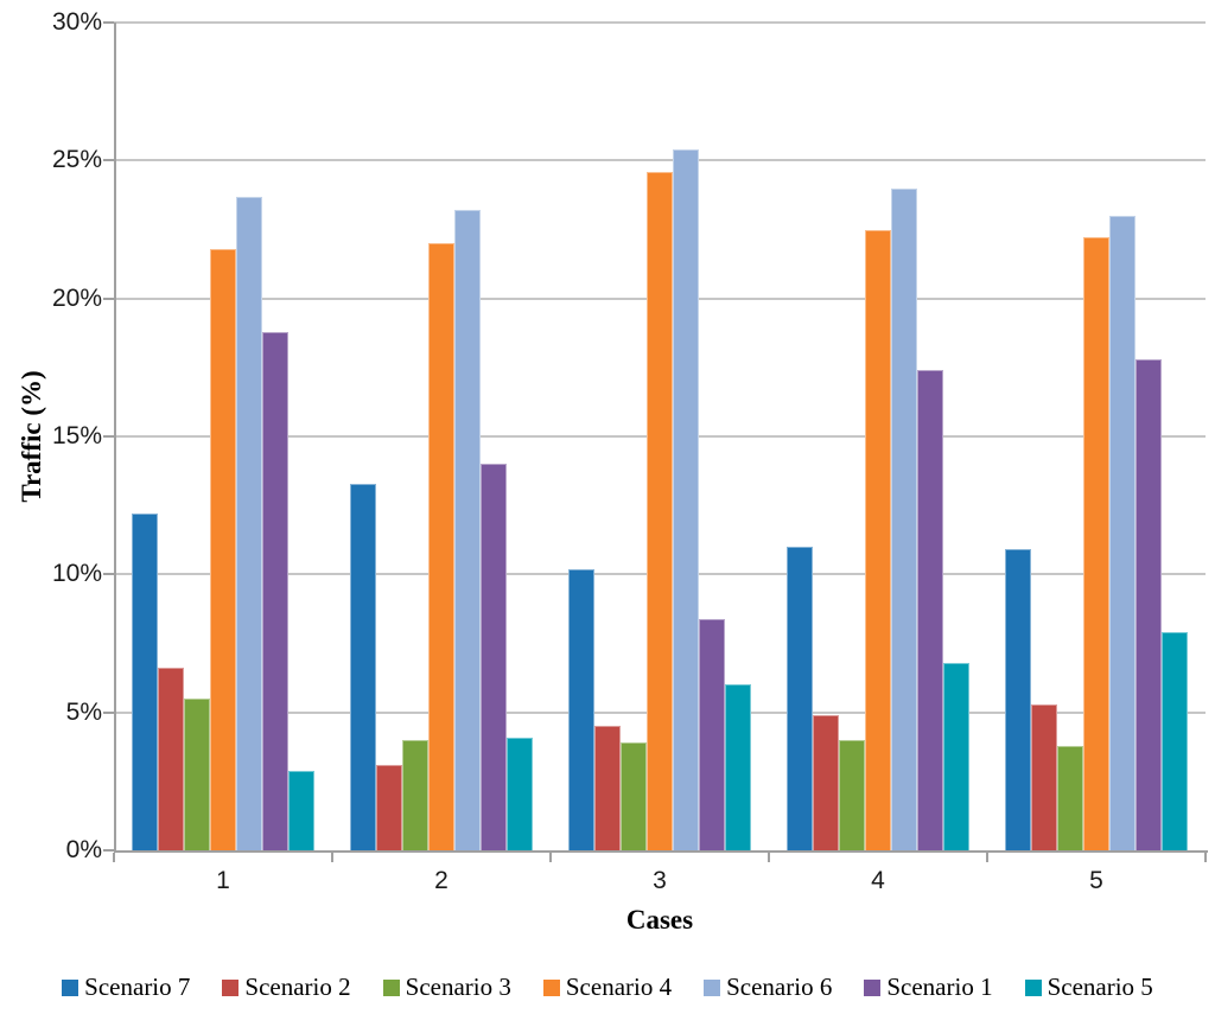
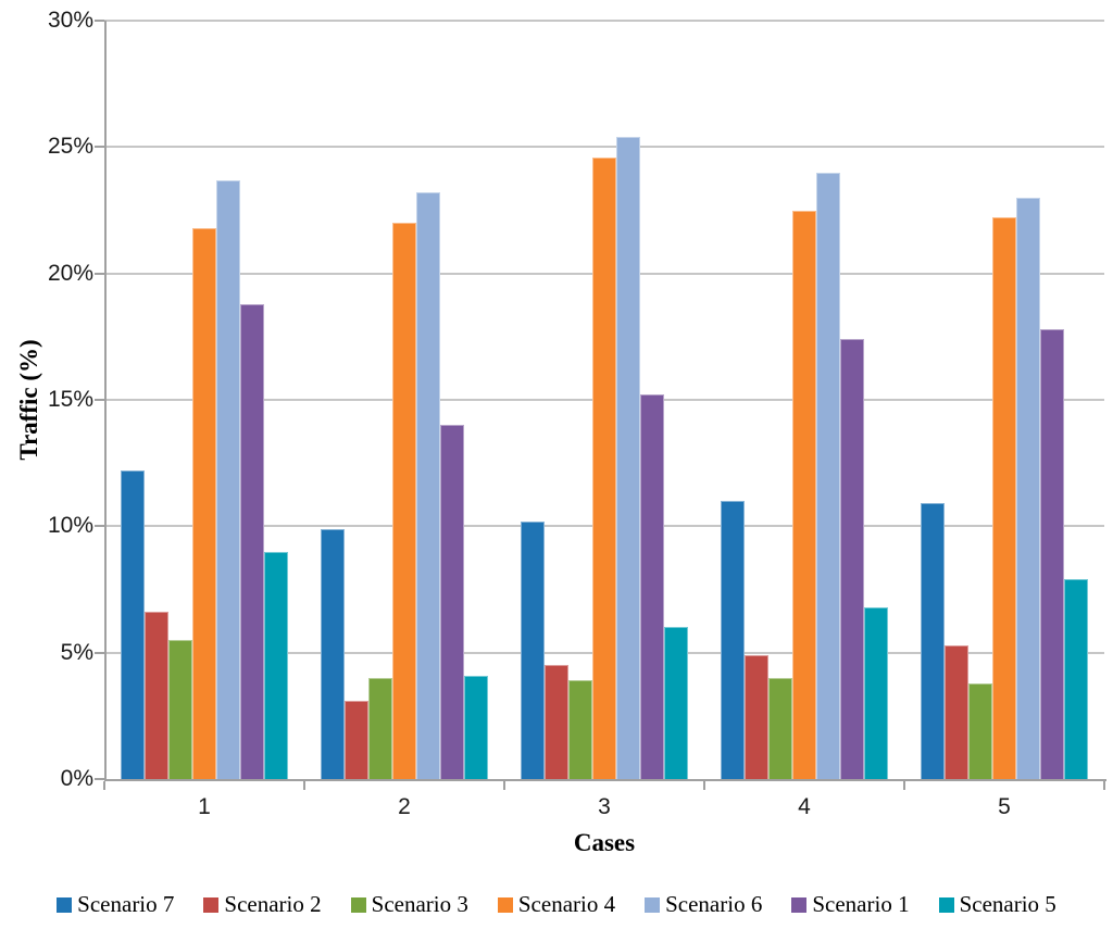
Scenario 5/1: 2.9% -> 9.0%
Scenario 7/2: 13.3% -> 9.9%
Scenario 1/3: 8.4% -> 15.2%
